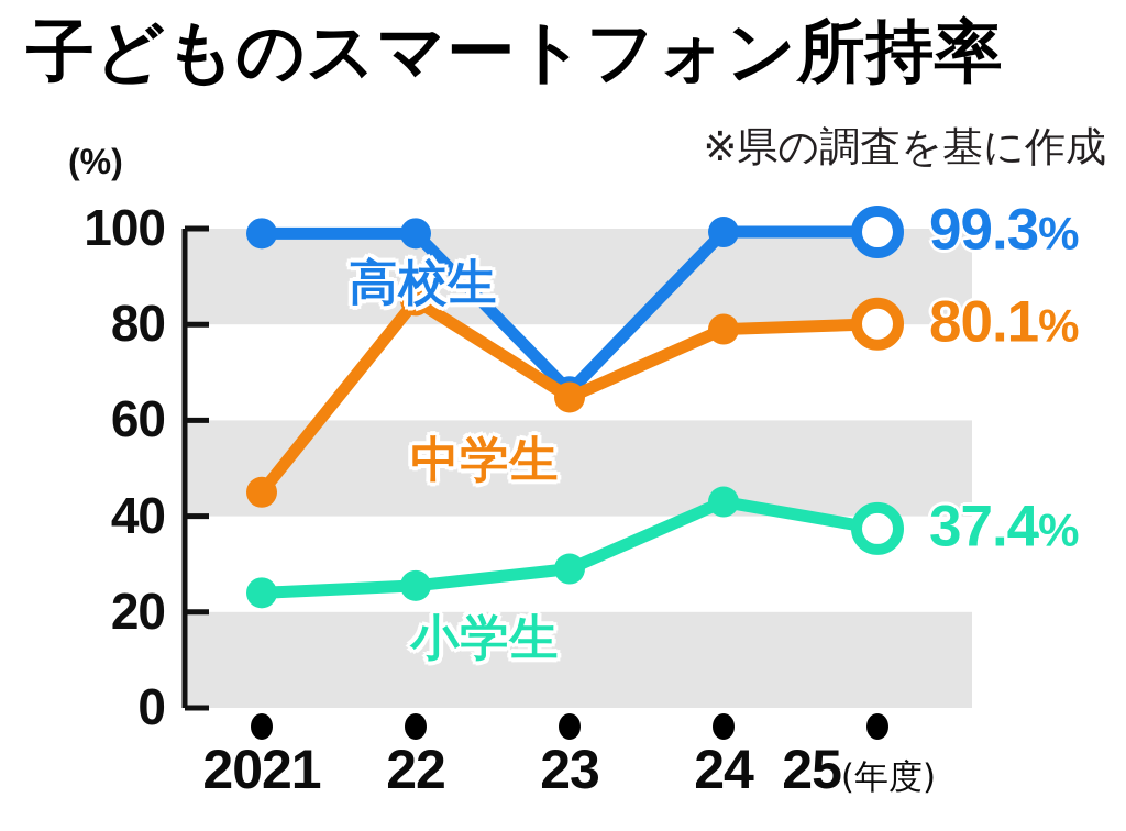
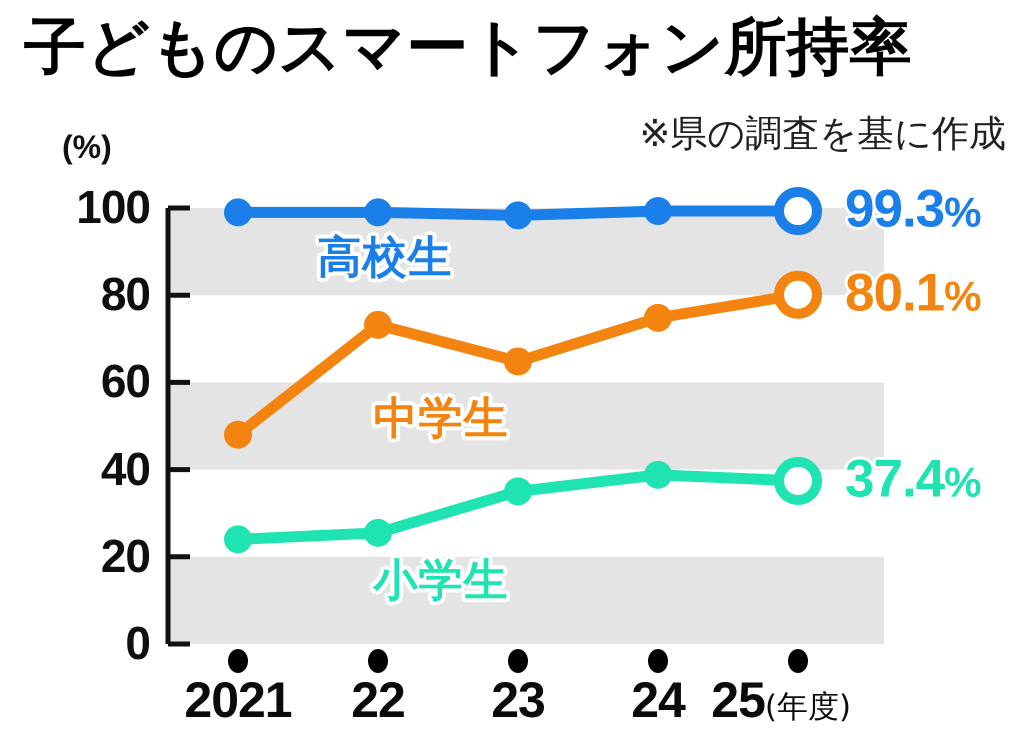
中学生/2021: 45 -> 48
中学生/22: 85 -> 73
高校生/23: 66 -> 98
小学生/23: 29 -> 35
中学生/24: 79 -> 75
小学生/24: 43 -> 39
